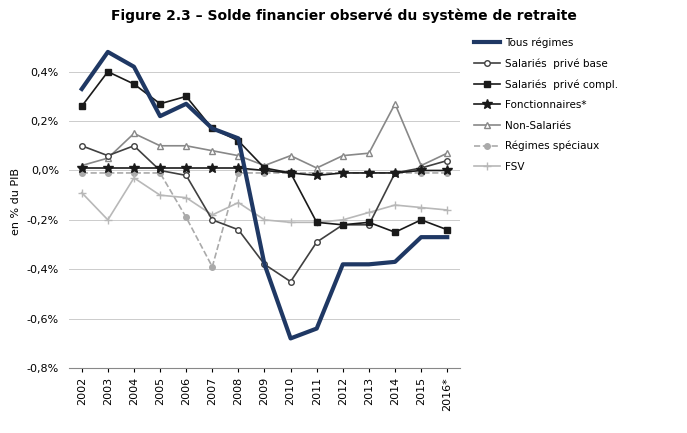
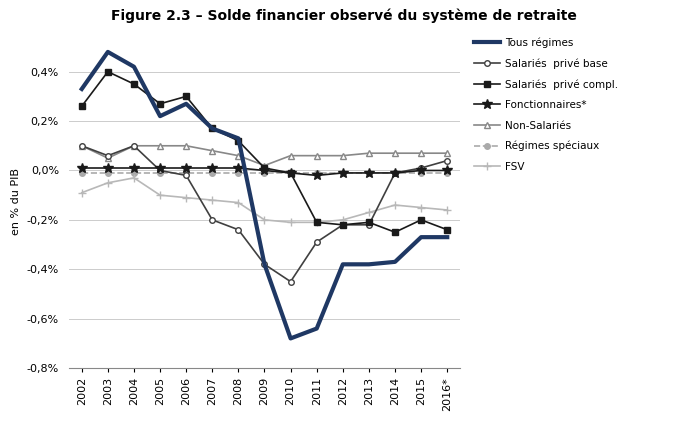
Non-Salariés/2002: 0,02% -> 0,10%
FSV/2003: -0,20% -> -0,05%
Non-Salariés/2004: 0,15% -> 0,10%
Régimes spéciaux/2006: -0,19% -> -0,01%
Régimes spéciaux/2007: -0,39% -> -0,01%
FSV/2007: -0,18% -> -0,12%
Non-Salariés/2011: 0,01% -> 0,06%
Non-Salariés/2014: 0,27% -> 0,07%
Non-Salariés/2015: 0,02% -> 0,07%
